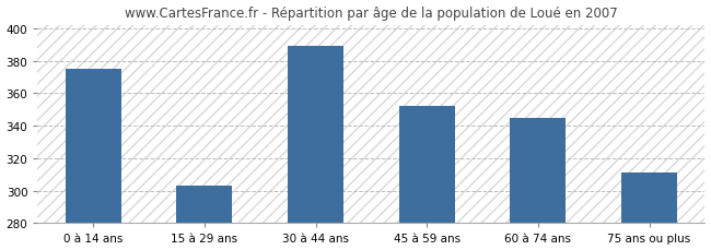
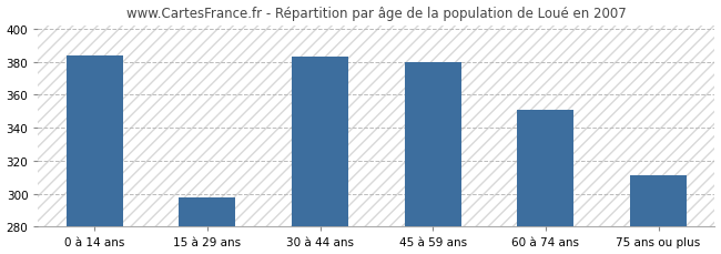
0 à 14 ans: 375 -> 384
15 à 29 ans: 303 -> 298
30 à 44 ans: 389 -> 383
45 à 59 ans: 352 -> 380
60 à 74 ans: 345 -> 351
